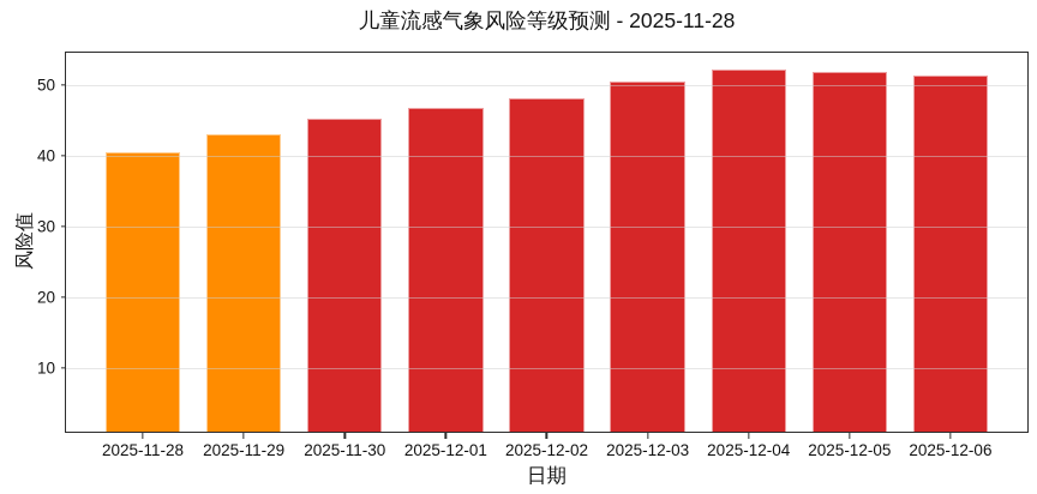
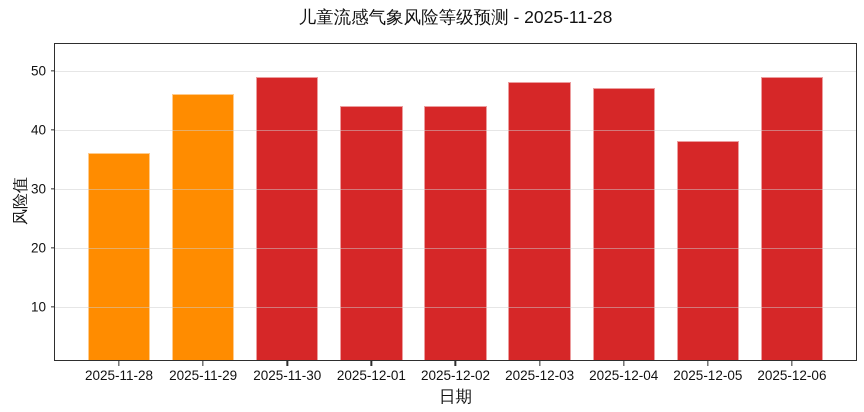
2025-11-28: 40 -> 36
2025-11-29: 43 -> 46
2025-11-30: 45 -> 49
2025-12-01: 47 -> 44
2025-12-02: 48 -> 44
2025-12-03: 50 -> 48
2025-12-04: 52 -> 47
2025-12-05: 52 -> 38
2025-12-06: 51 -> 49
